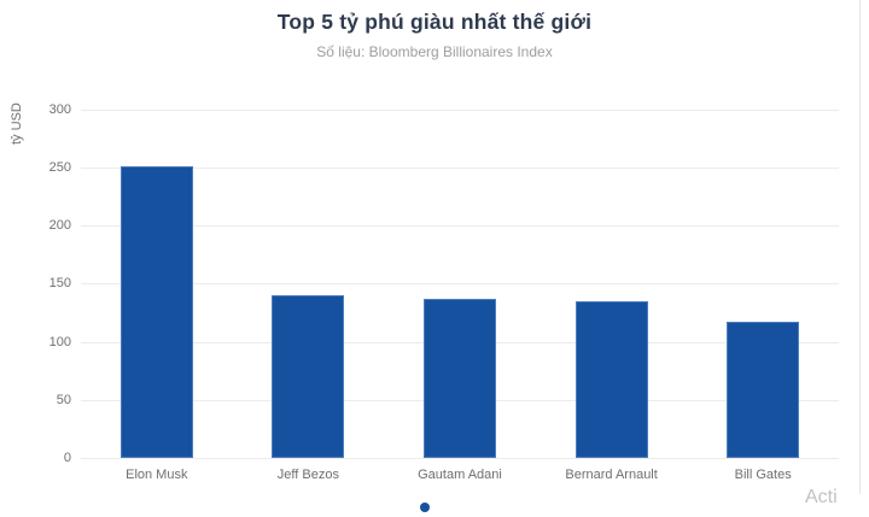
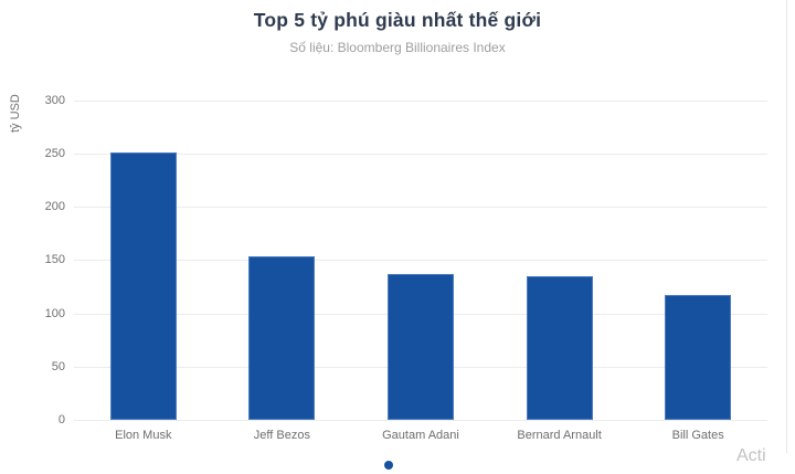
Jeff Bezos: 140 -> 150
